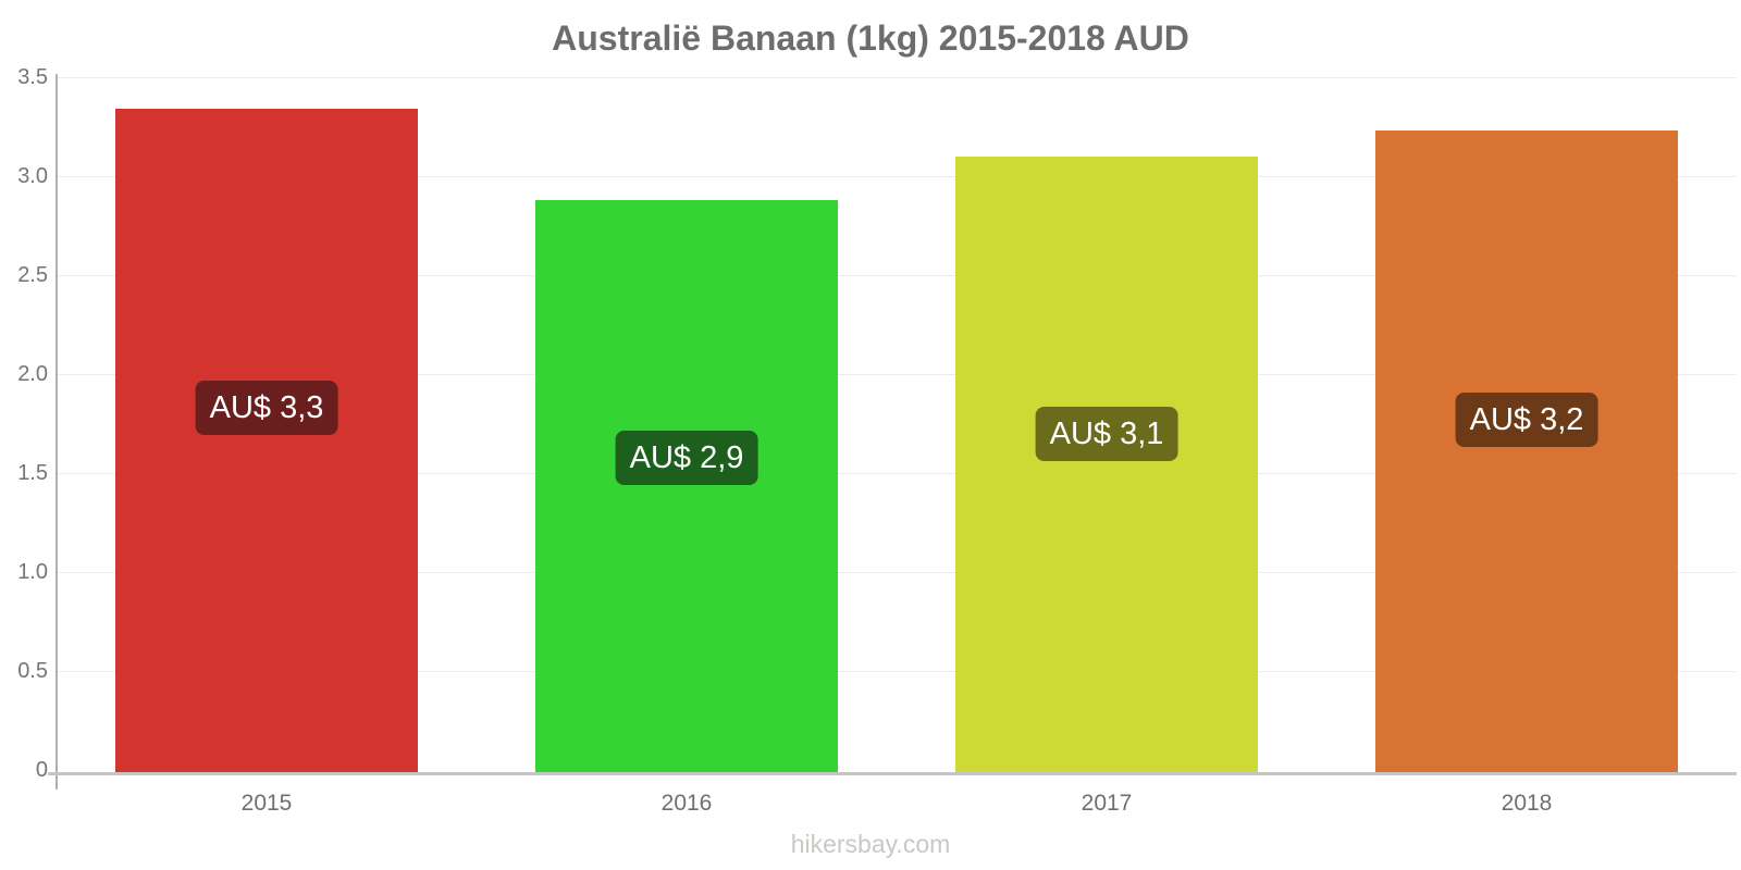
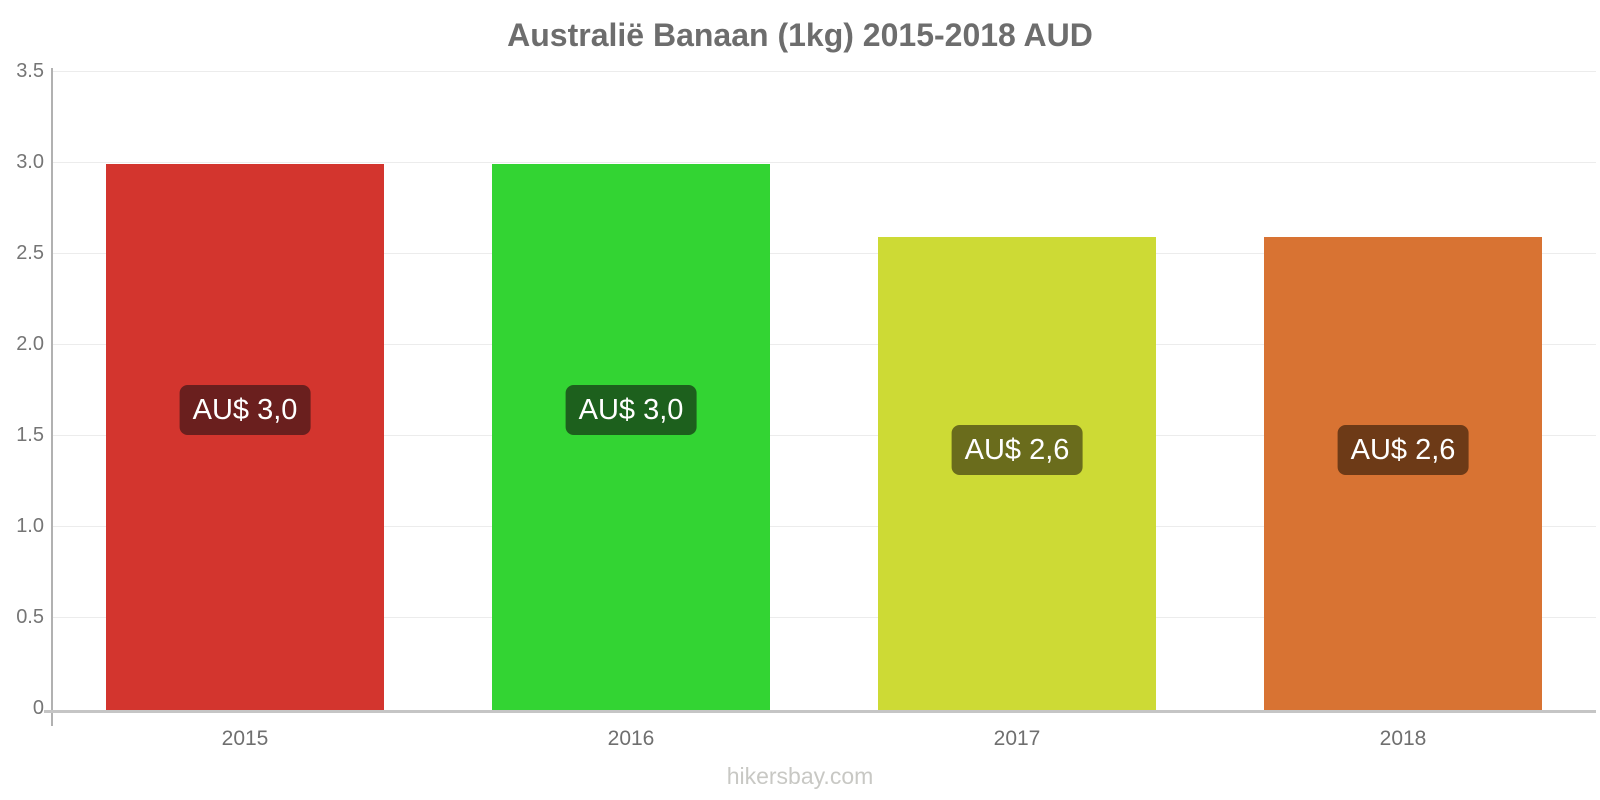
2015: 3,3 -> 3,0
2016: 2,9 -> 3,0
2017: 3,1 -> 2,6
2018: 3,2 -> 2,6
